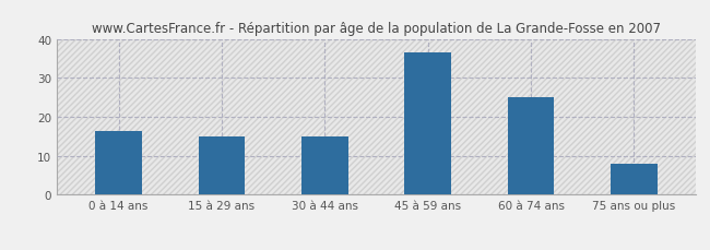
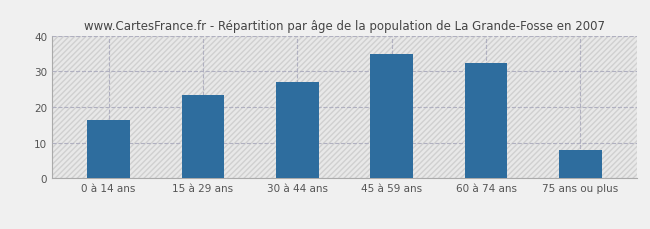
15 à 29 ans: 15.0 -> 23.5
30 à 44 ans: 15.0 -> 27.0
45 à 59 ans: 36.5 -> 35.0
60 à 74 ans: 25.0 -> 32.5
